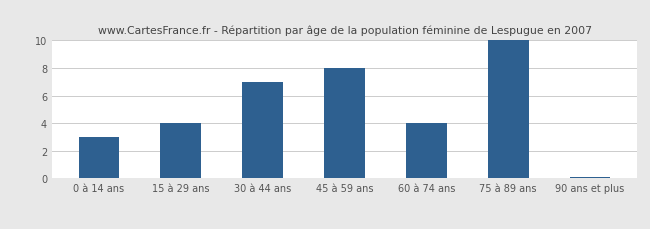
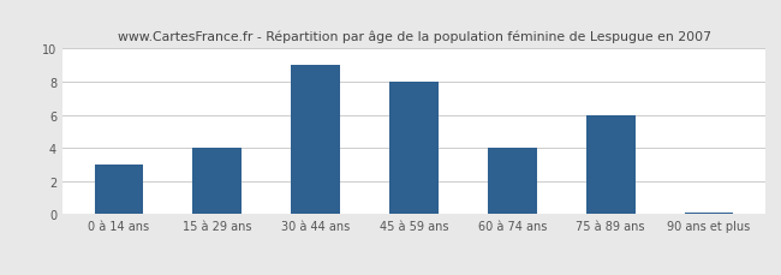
30 à 44 ans: 7.0 -> 9.0
75 à 89 ans: 10.0 -> 6.0
